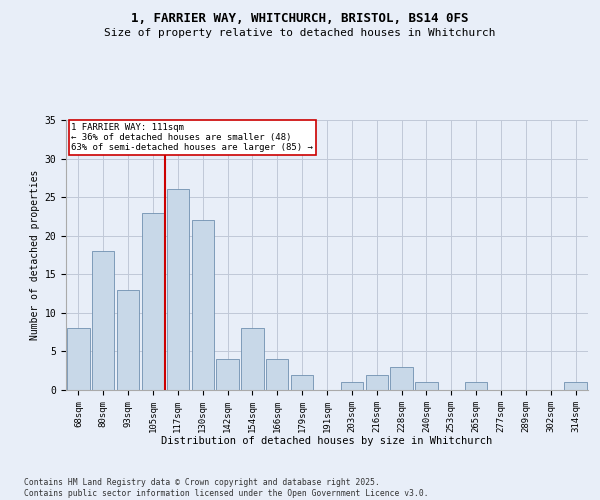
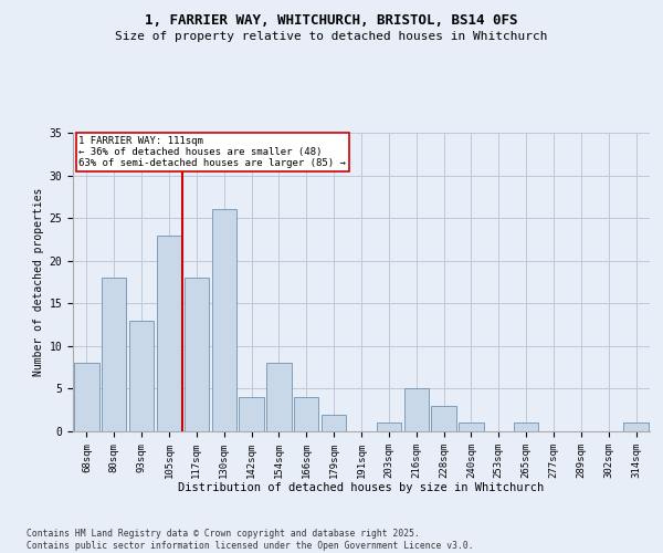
117sqm: 26 -> 18
130sqm: 22 -> 26
216sqm: 2 -> 5
